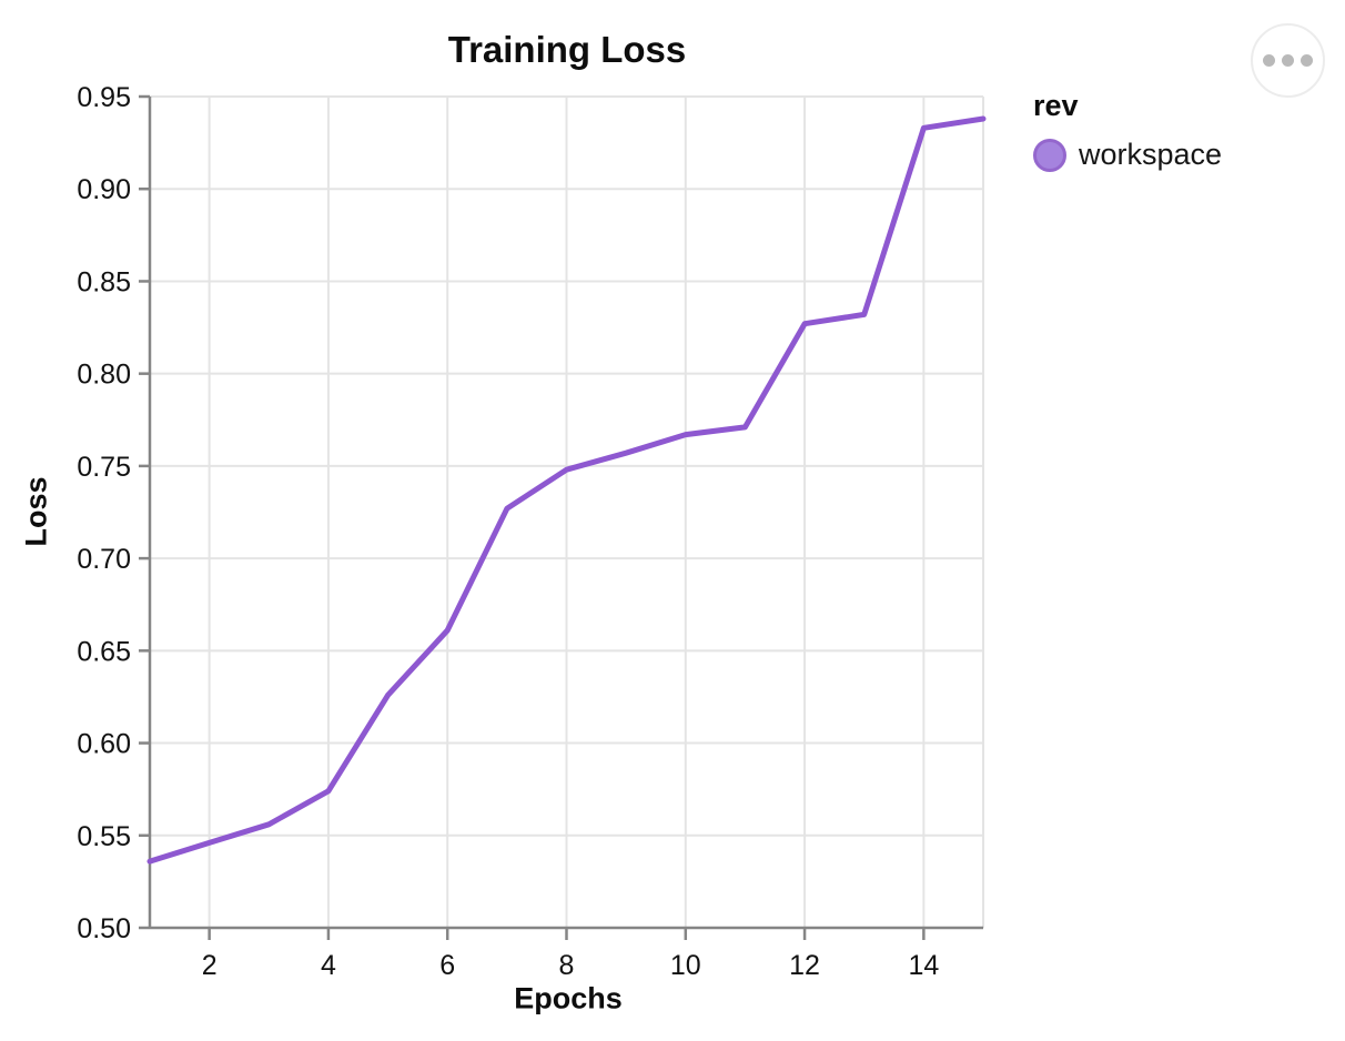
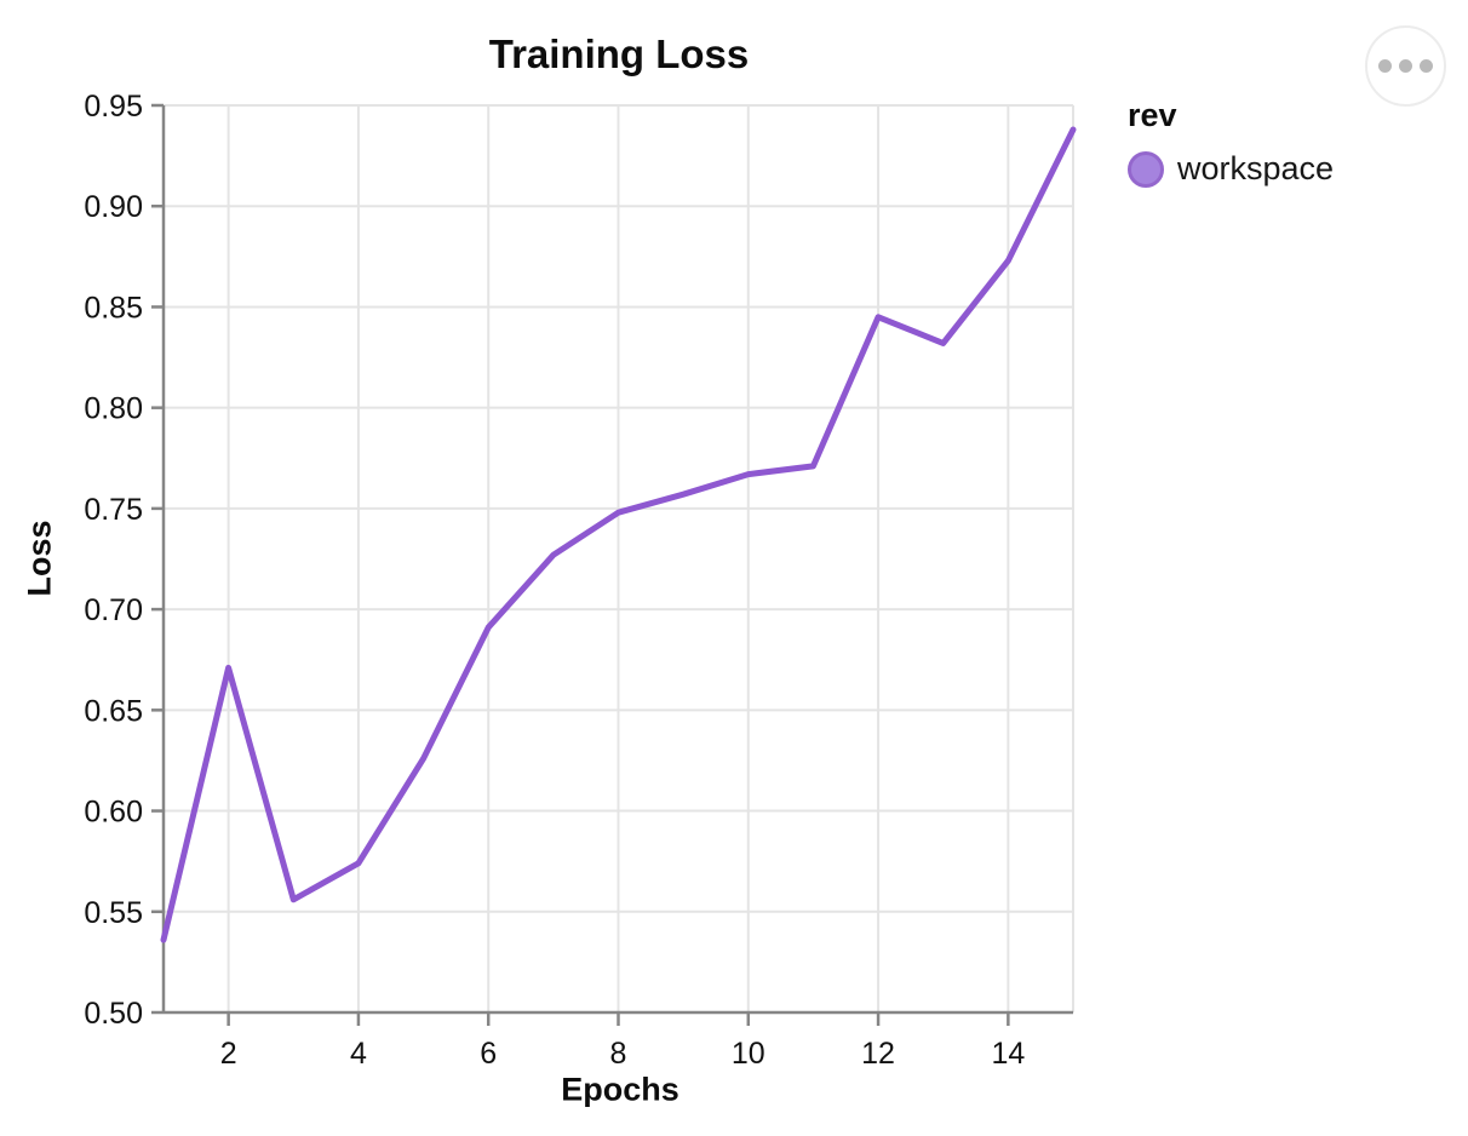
2: 0.546 -> 0.671
6: 0.661 -> 0.691
12: 0.827 -> 0.845
14: 0.933 -> 0.873
